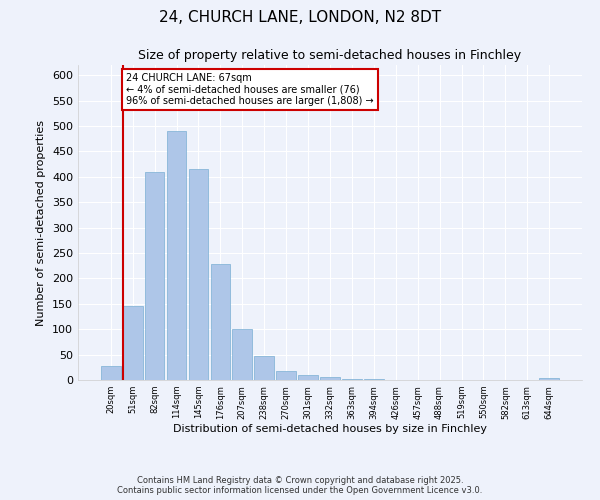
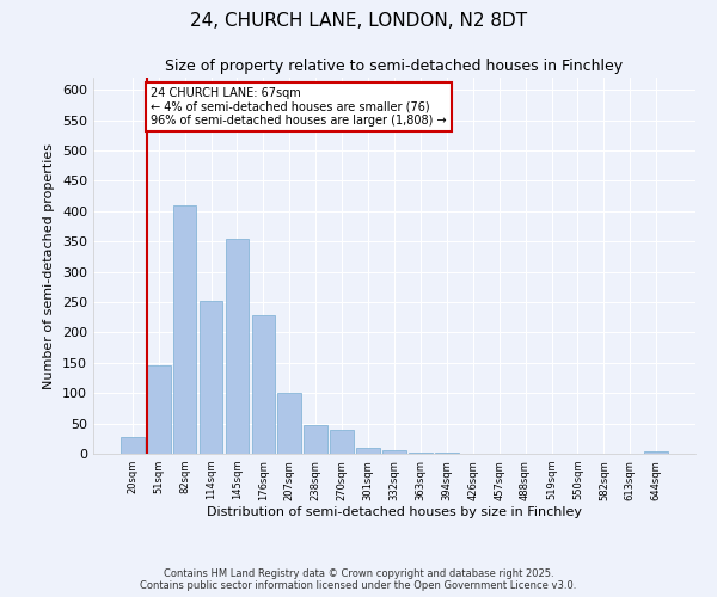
114sqm: 490 -> 252
145sqm: 415 -> 354
270sqm: 18 -> 40
